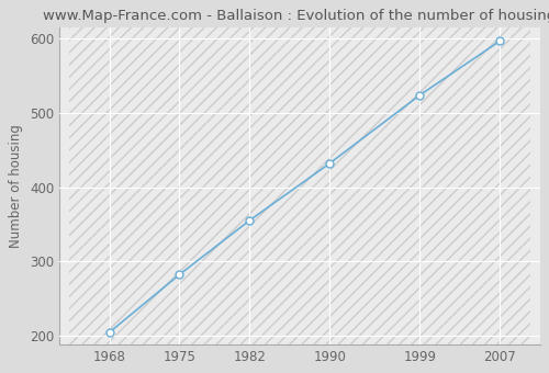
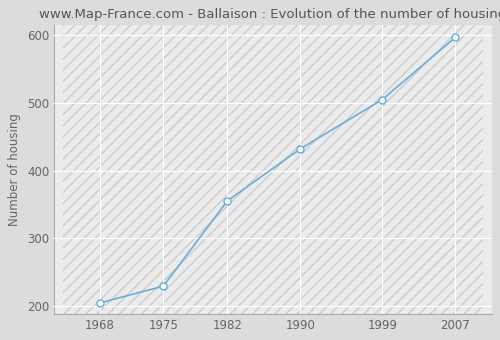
1975: 282 -> 229
1999: 524 -> 505
